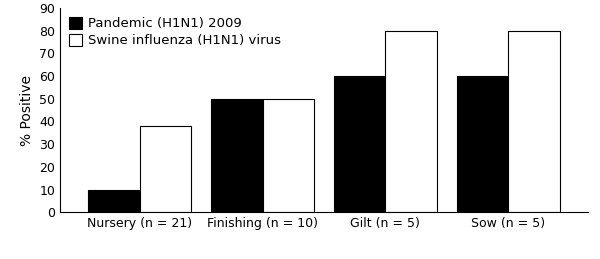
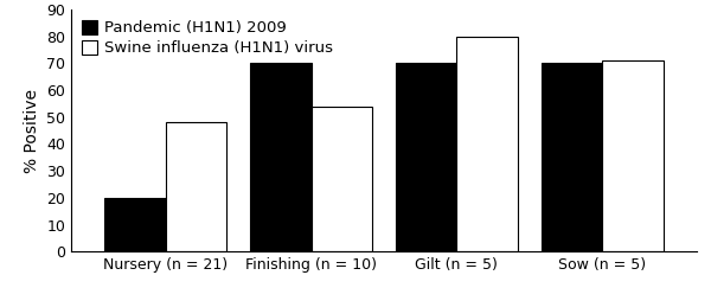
Pandemic (H1N1) 2009/Nursery (n = 21): 10 -> 20
Swine influenza (H1N1) virus/Nursery (n = 21): 38 -> 48
Pandemic (H1N1) 2009/Finishing (n = 10): 50 -> 70
Swine influenza (H1N1) virus/Finishing (n = 10): 50 -> 54
Pandemic (H1N1) 2009/Gilt (n = 5): 60 -> 70
Pandemic (H1N1) 2009/Sow (n = 5): 60 -> 70
Swine influenza (H1N1) virus/Sow (n = 5): 80 -> 71
